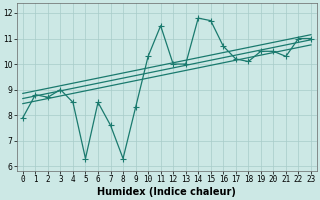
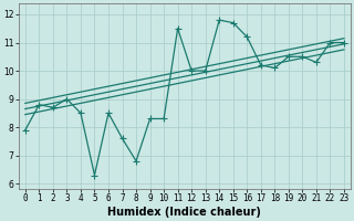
8: 6.3 -> 6.8
10: 10.3 -> 8.3
16: 10.7 -> 11.2
